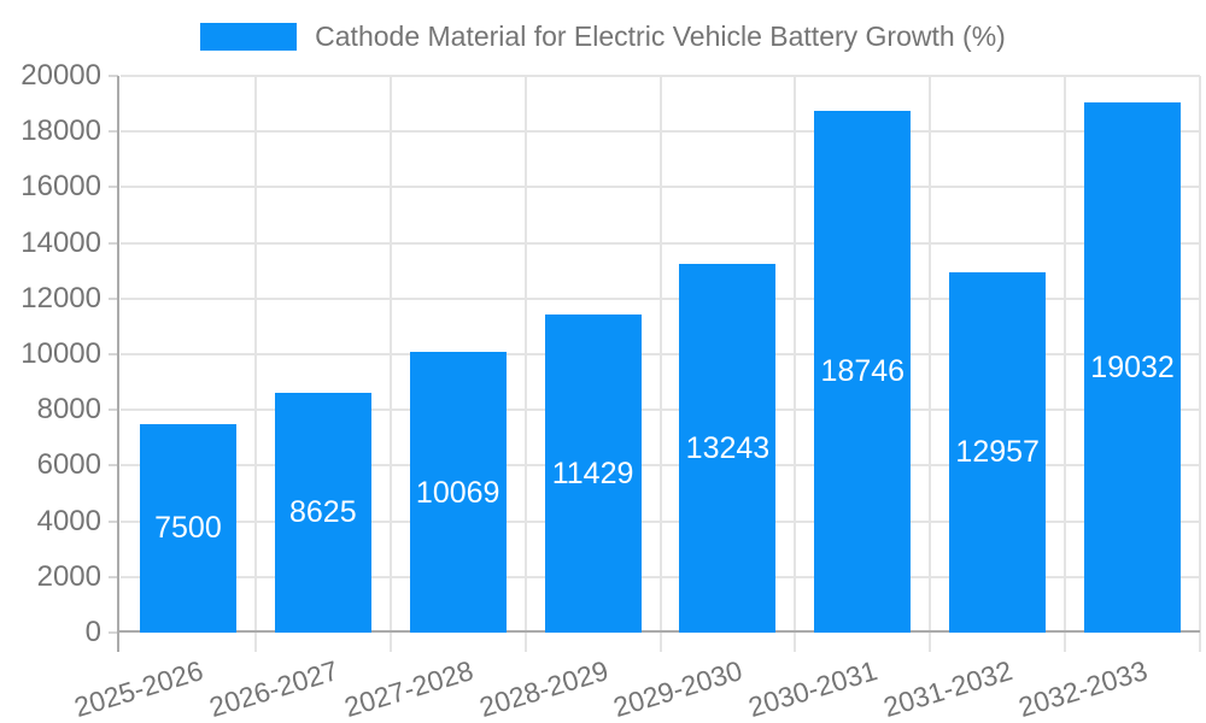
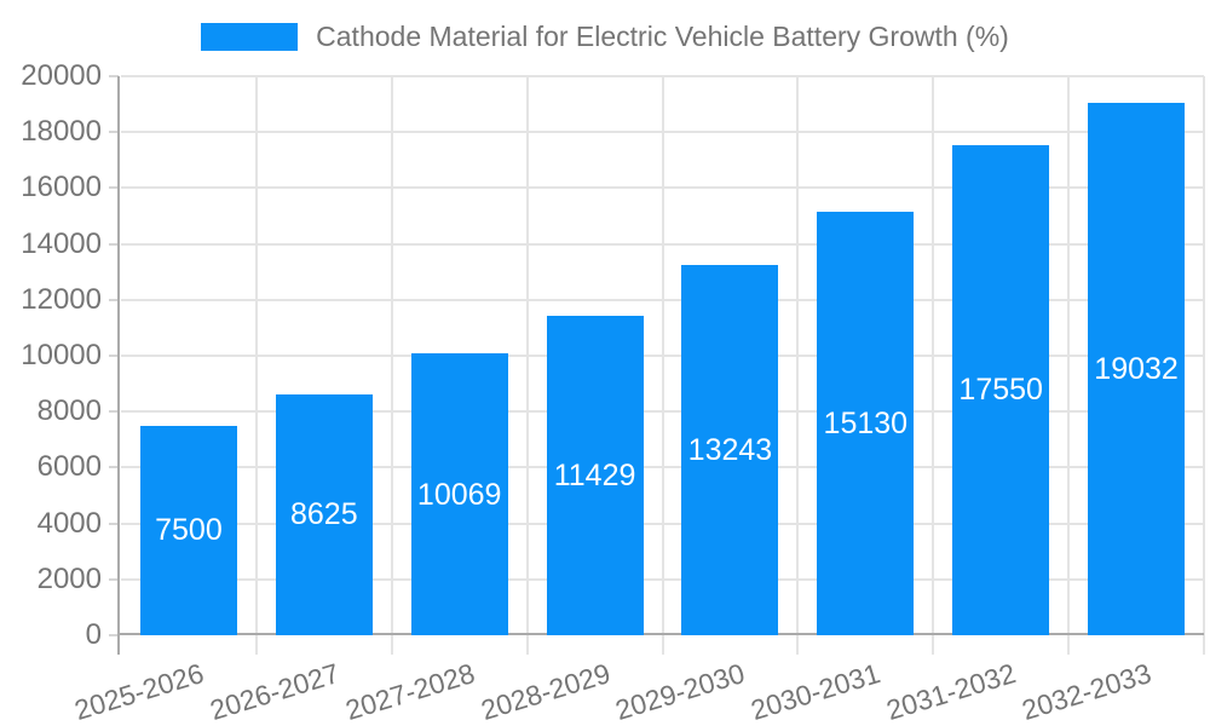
2030-2031: 18746 -> 15130
2031-2032: 12957 -> 17550
